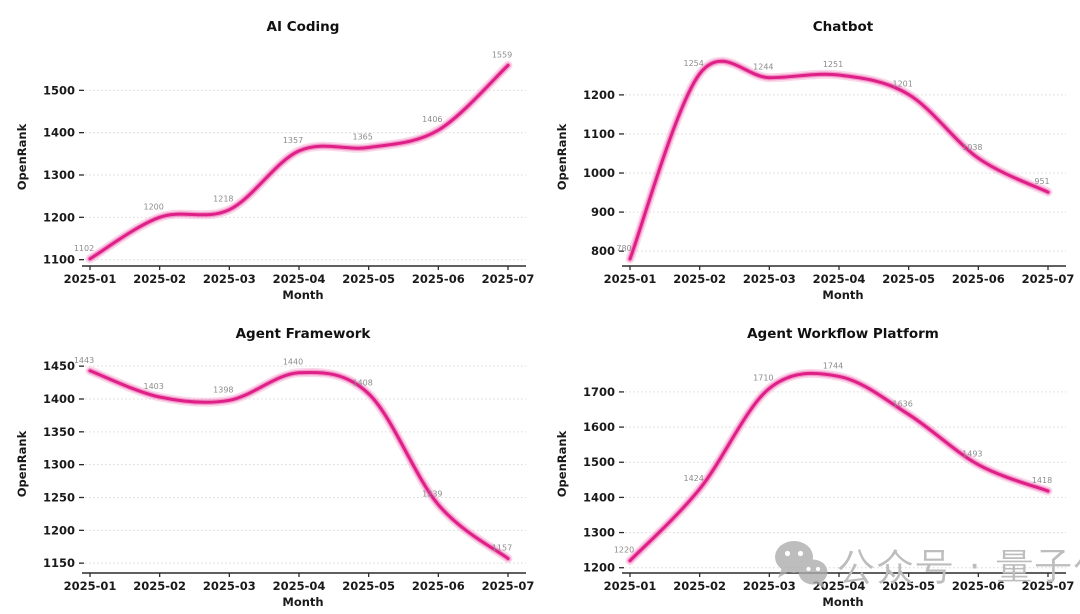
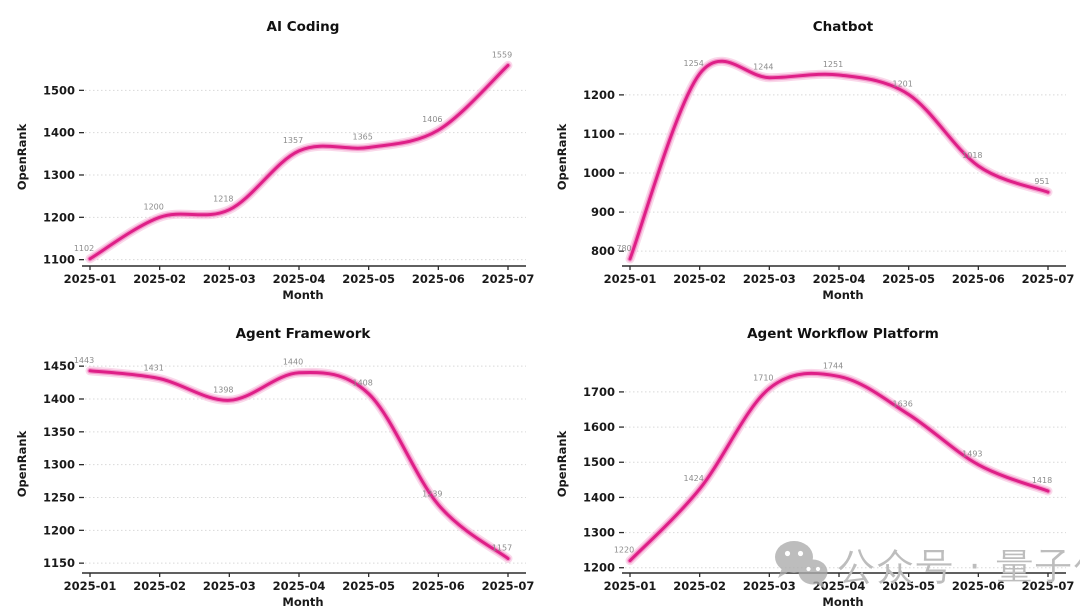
Chatbot/2025-06: 1038 -> 1018
Agent Framework/2025-02: 1403 -> 1431
